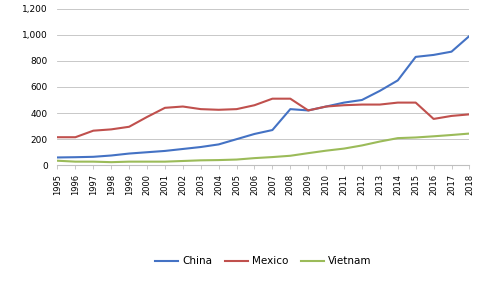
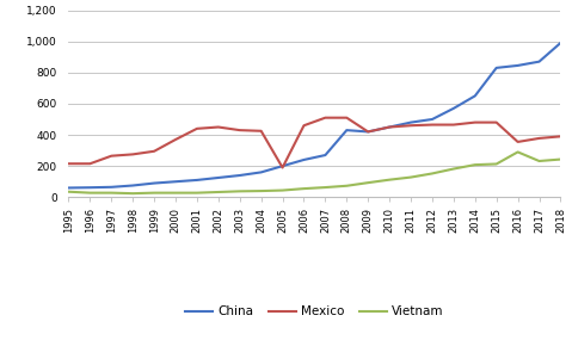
Mexico/2005: 430 -> 190
Vietnam/2016: 220 -> 290
